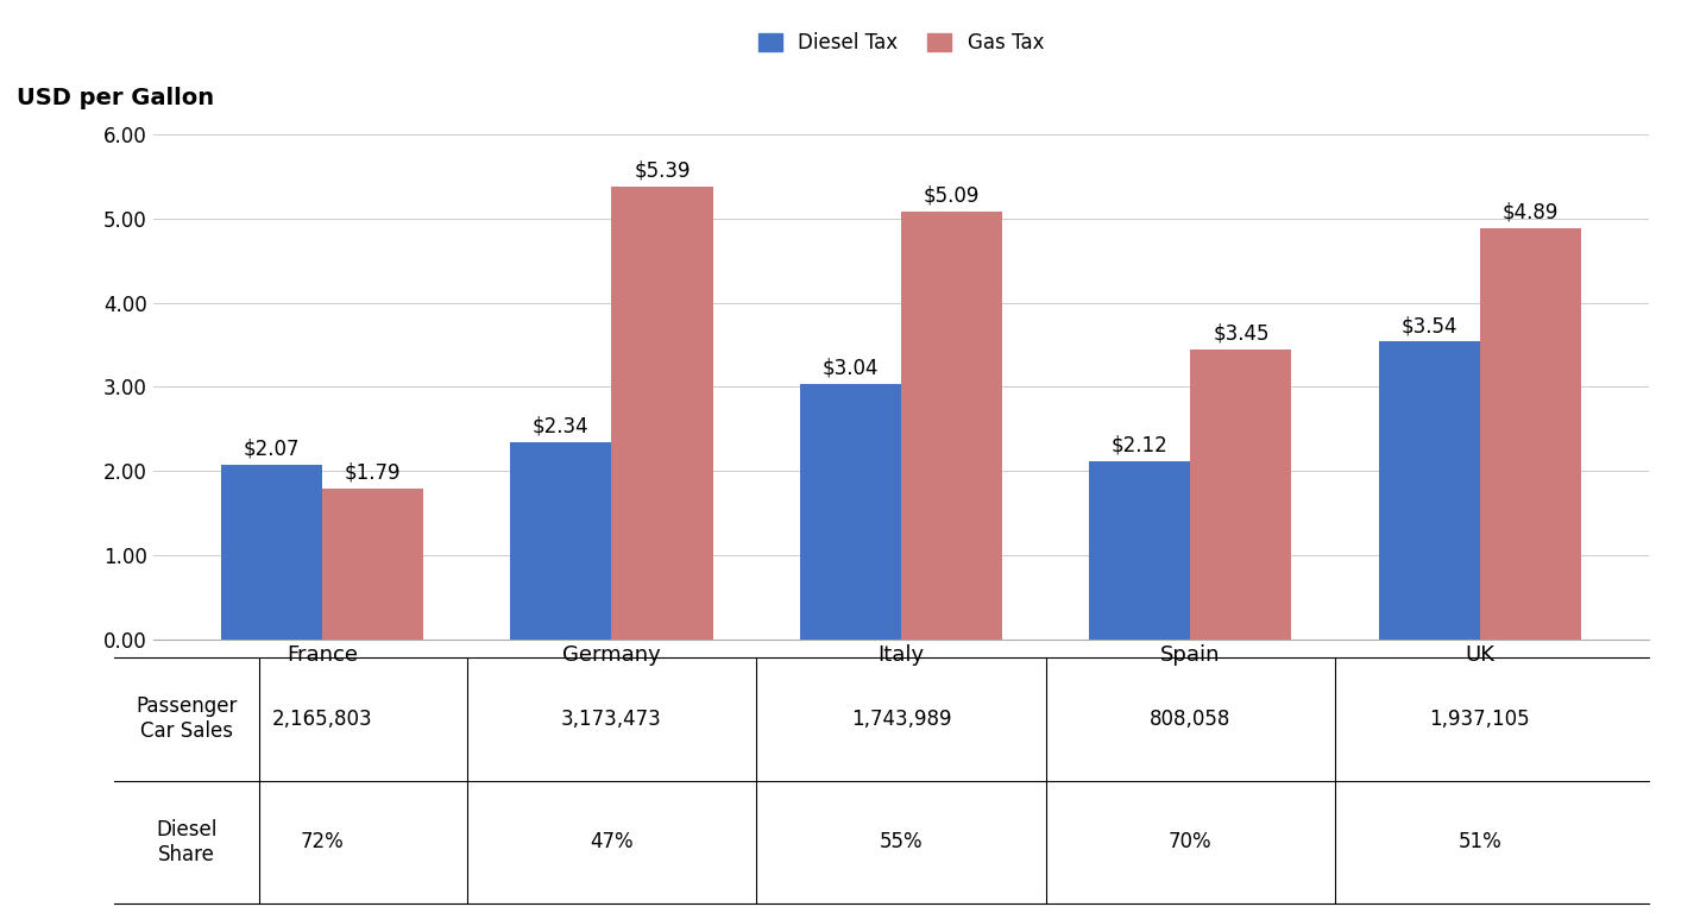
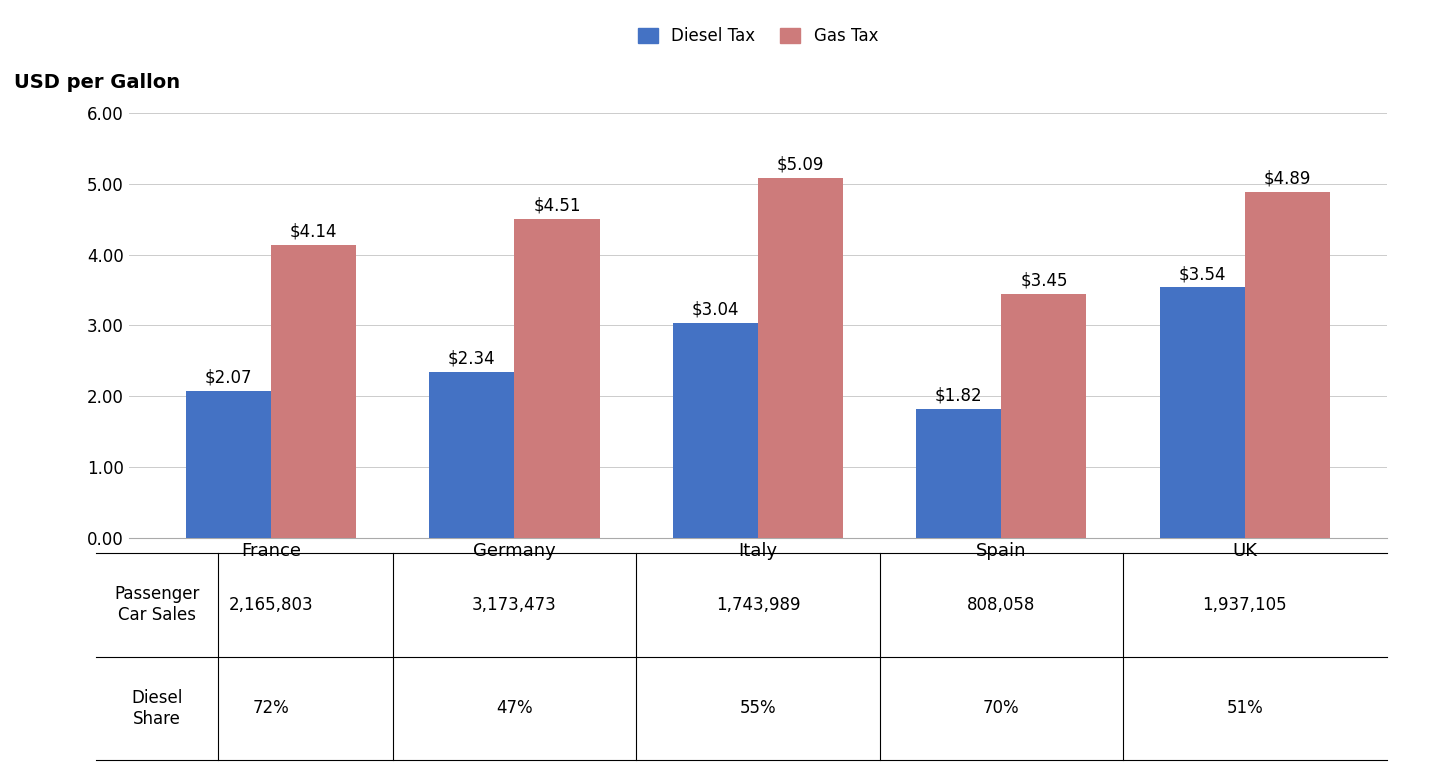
Gas Tax/France: $1.79 -> $4.14
Gas Tax/Germany: $5.39 -> $4.51
Diesel Tax/Spain: $2.12 -> $1.82
